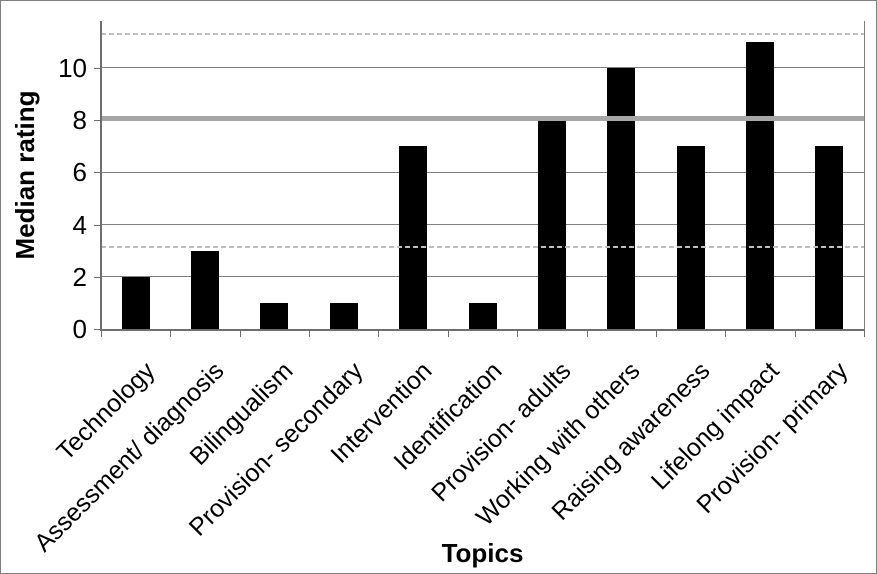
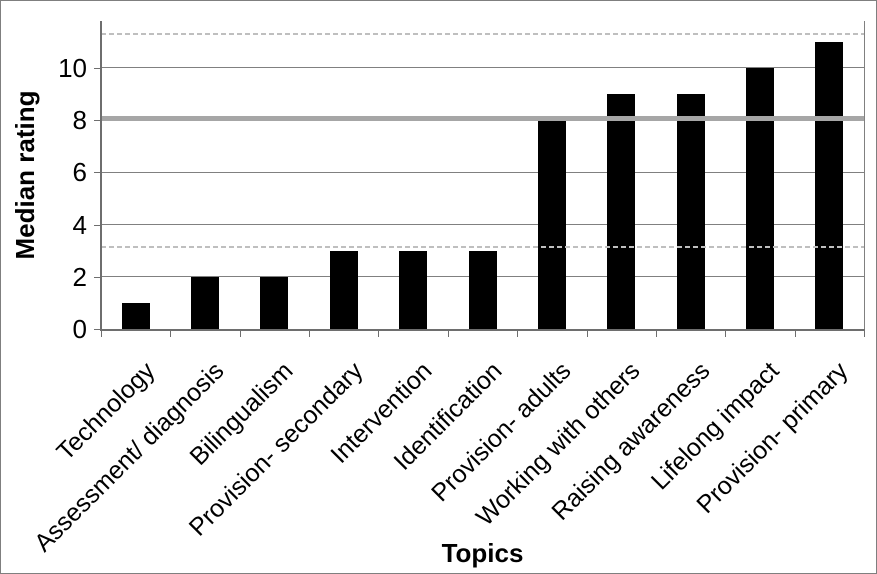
Technology: 2 -> 1
Assessment/ diagnosis: 3 -> 2
Bilingualism: 1 -> 2
Provision- secondary: 1 -> 3
Intervention: 7 -> 3
Identification: 1 -> 3
Working with others: 10 -> 9
Raising awareness: 7 -> 9
Lifelong impact: 11 -> 10
Provision- primary: 7 -> 11
